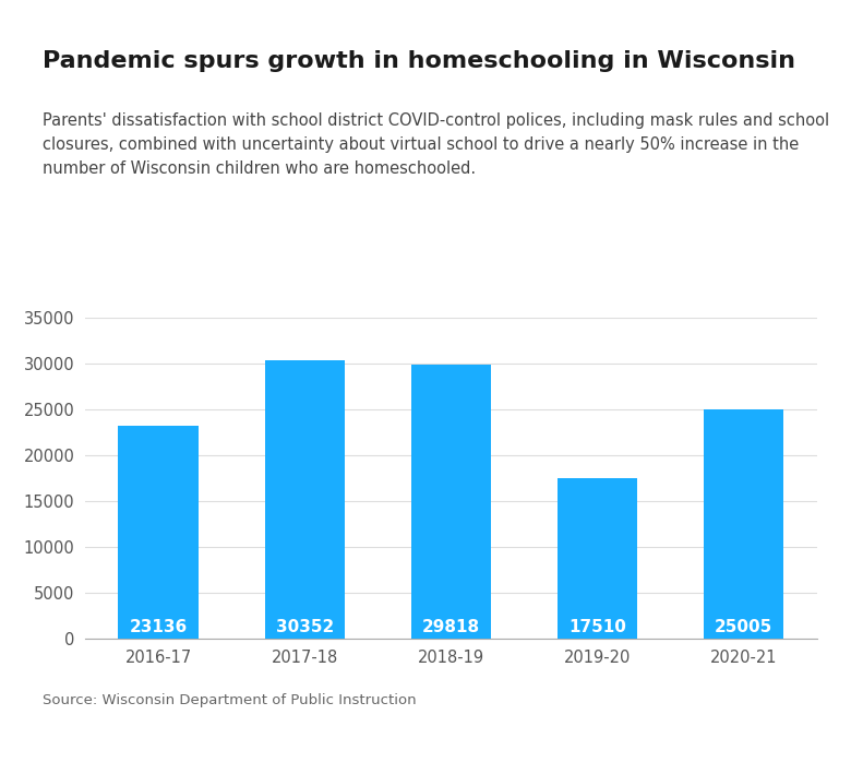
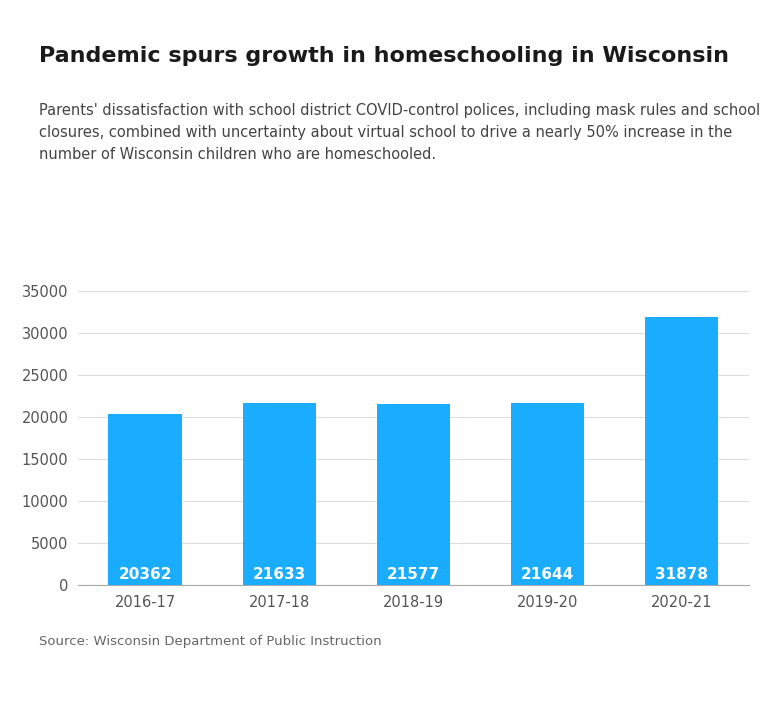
2016-17: 23136 -> 20362
2017-18: 30352 -> 21633
2018-19: 29818 -> 21577
2019-20: 17510 -> 21644
2020-21: 25005 -> 31878
